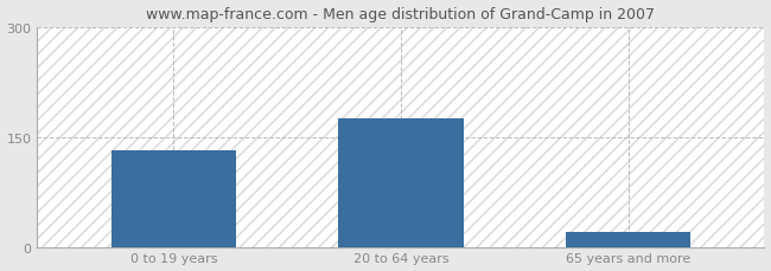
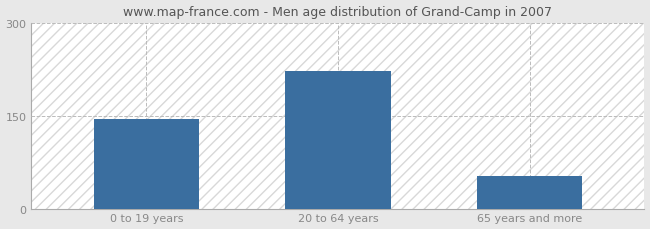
0 to 19 years: 132 -> 144
20 to 64 years: 175 -> 222
65 years and more: 20 -> 52
